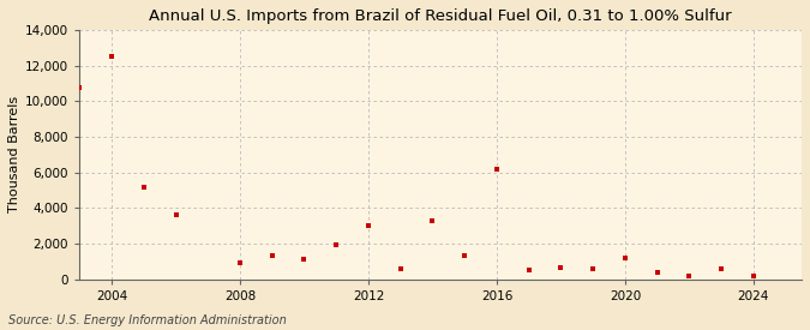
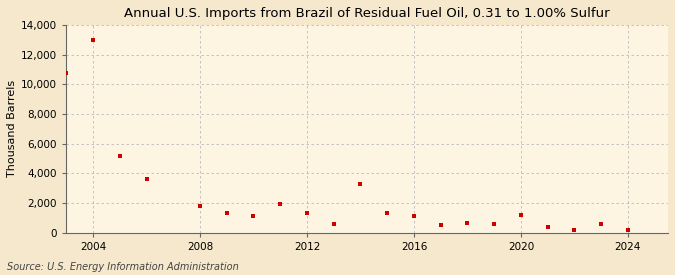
2004: 12,500 -> 13,000
2008: 900 -> 1,800
2012: 3,000 -> 1,300
2016: 6,200 -> 1,100
